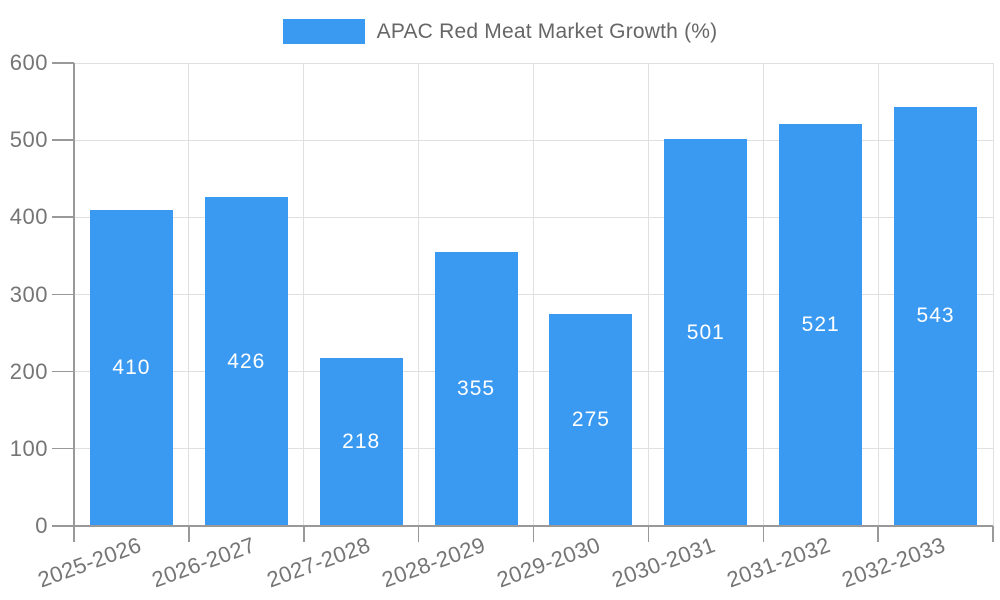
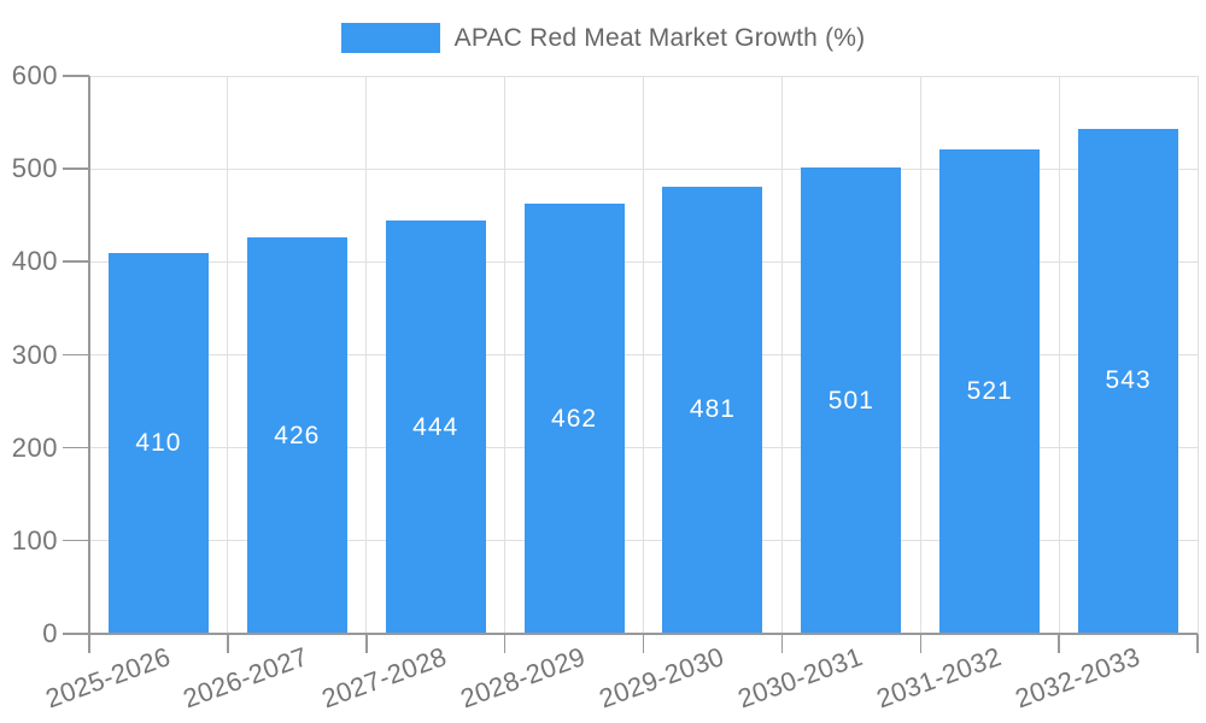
2027-2028: 218 -> 444
2028-2029: 355 -> 462
2029-2030: 275 -> 481
